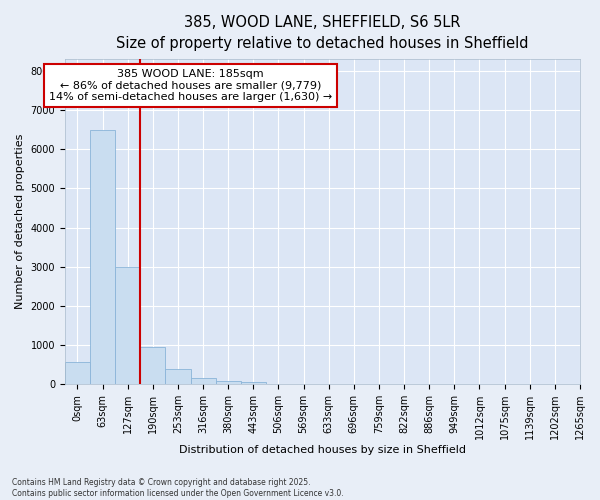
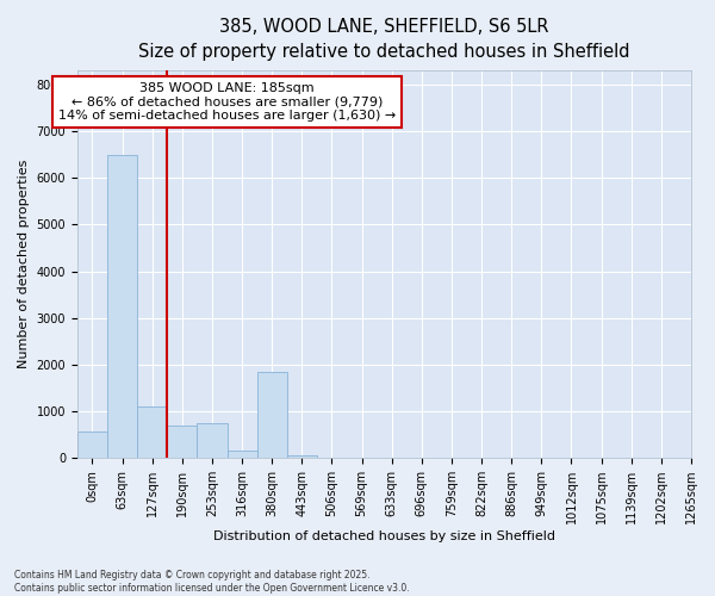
127sqm: 3000 -> 1100
190sqm: 960 -> 700
253sqm: 380 -> 750
380sqm: 100 -> 1850
